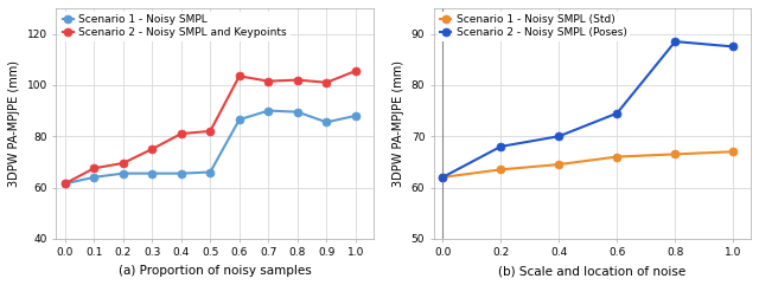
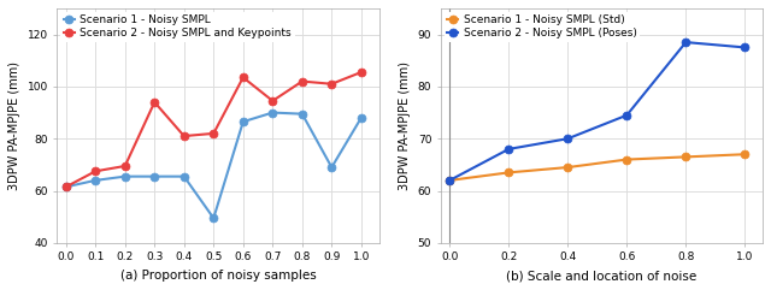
Scenario 2 - Noisy SMPL and Keypoints/0.3: 75.0 -> 94.0
Scenario 1 - Noisy SMPL/0.5: 66.0 -> 49.5
Scenario 2 - Noisy SMPL and Keypoints/0.7: 101.5 -> 94.5
Scenario 1 - Noisy SMPL/0.9: 85.5 -> 69.0
